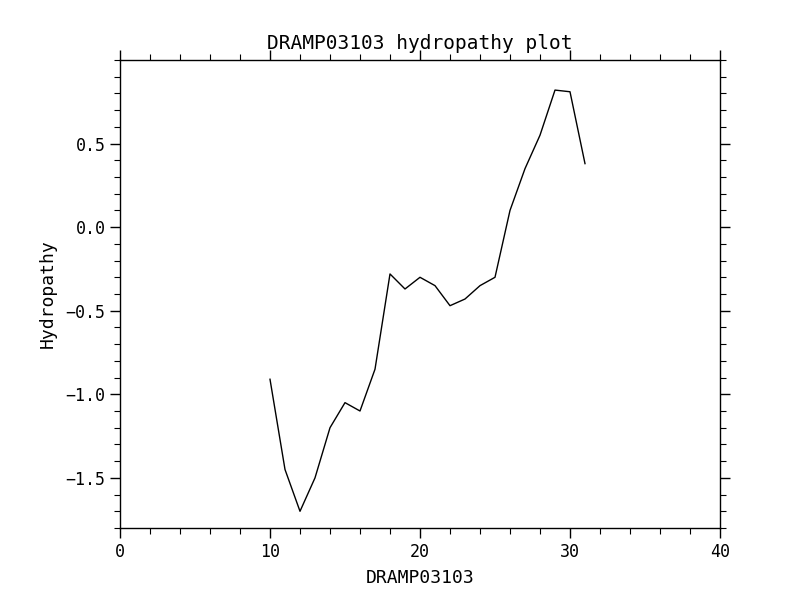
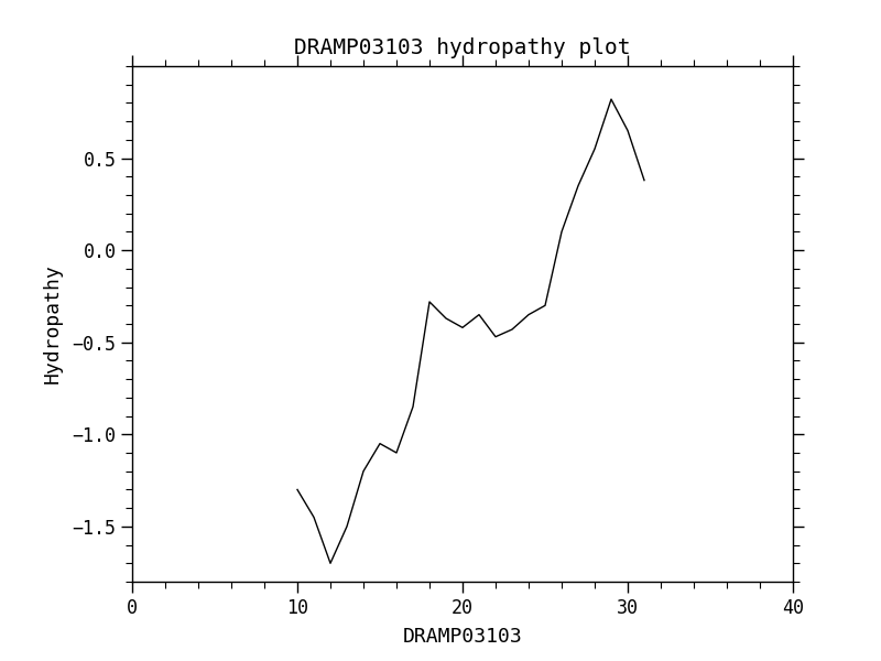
10: -0.91 -> -1.30
20: -0.30 -> -0.42
30: 0.81 -> 0.65
